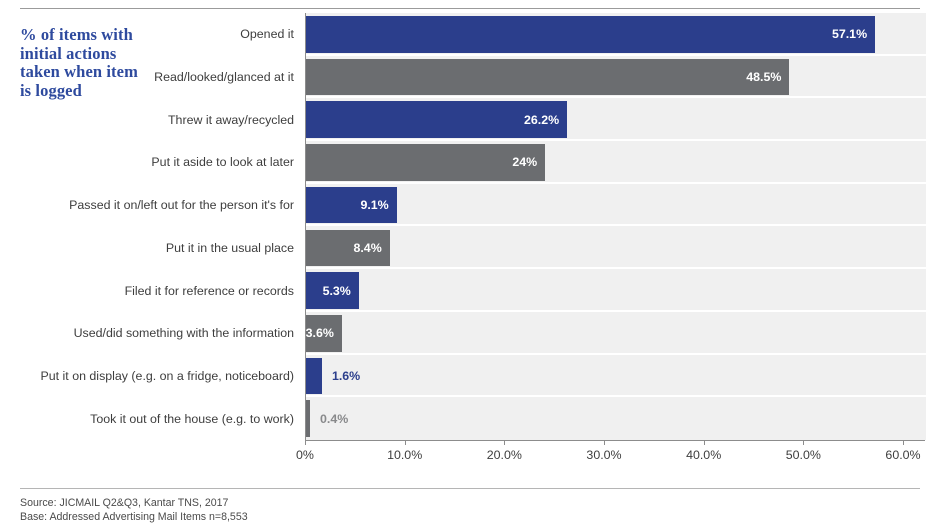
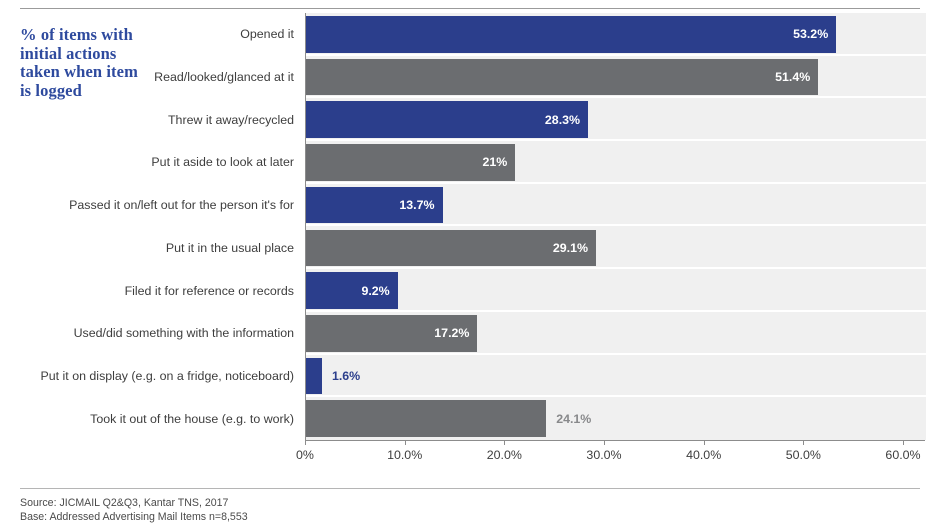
Opened it: 57.1% -> 53.2%
Read/looked/glanced at it: 48.5% -> 51.4%
Threw it away/recycled: 26.2% -> 28.3%
Put it aside to look at later: 24% -> 21%
Passed it on/left out for the person it's for: 9.1% -> 13.7%
Put it in the usual place: 8.4% -> 29.1%
Filed it for reference or records: 5.3% -> 9.2%
Used/did something with the information: 3.6% -> 17.2%
Took it out of the house (e.g. to work): 0.4% -> 24.1%
